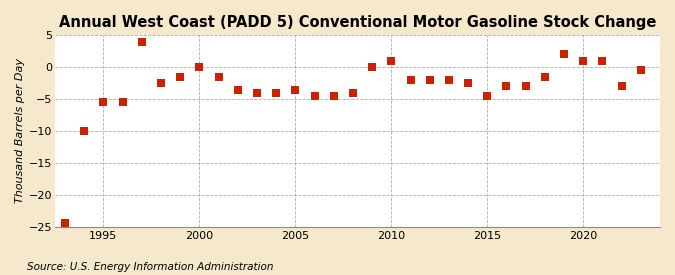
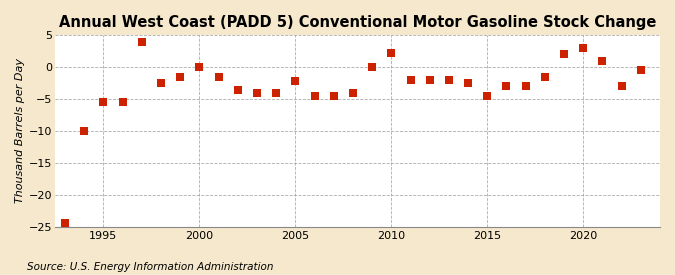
2005: -3.5 -> -2.2
2010: 1.0 -> 2.2
2020: 1.0 -> 3.0
